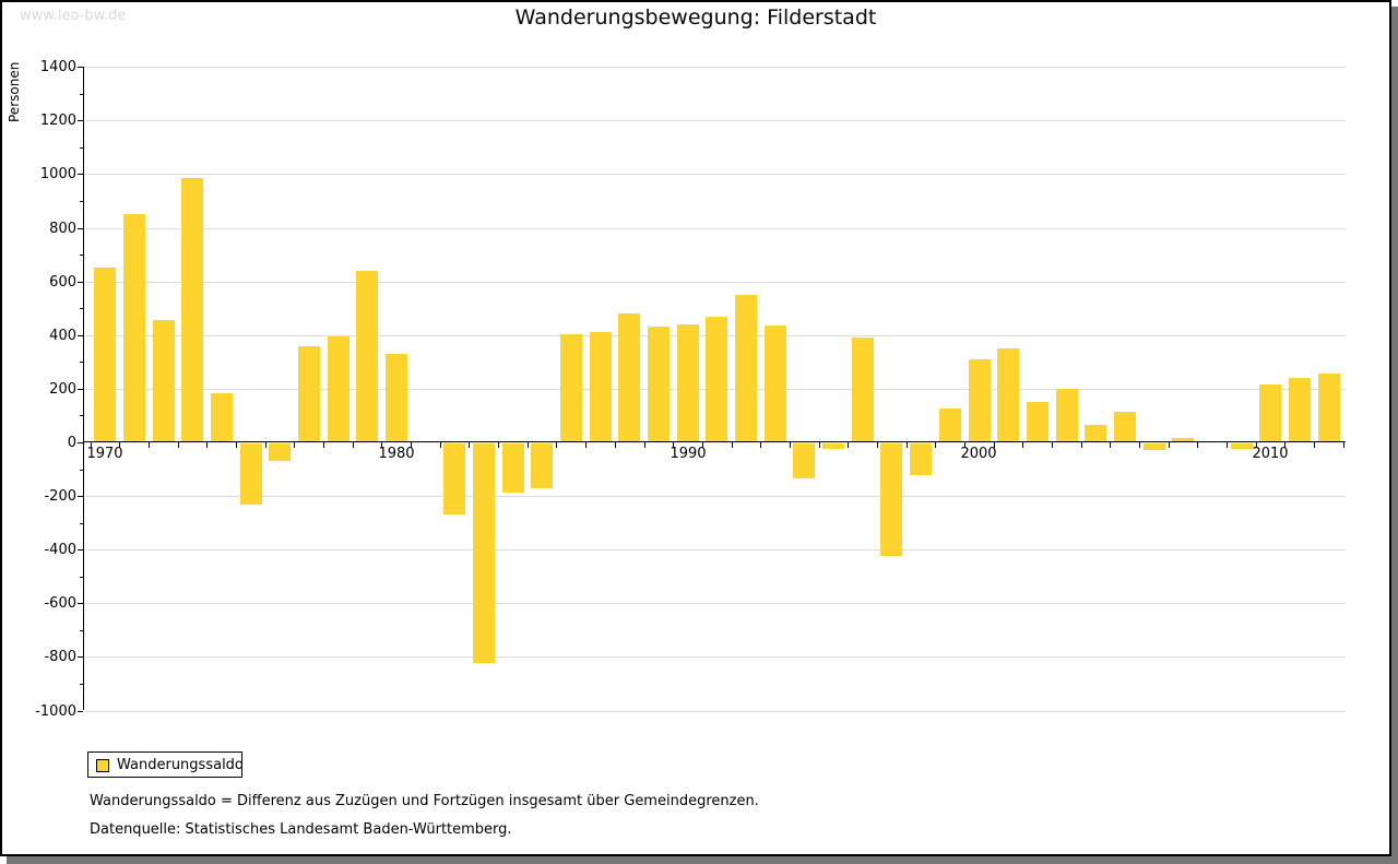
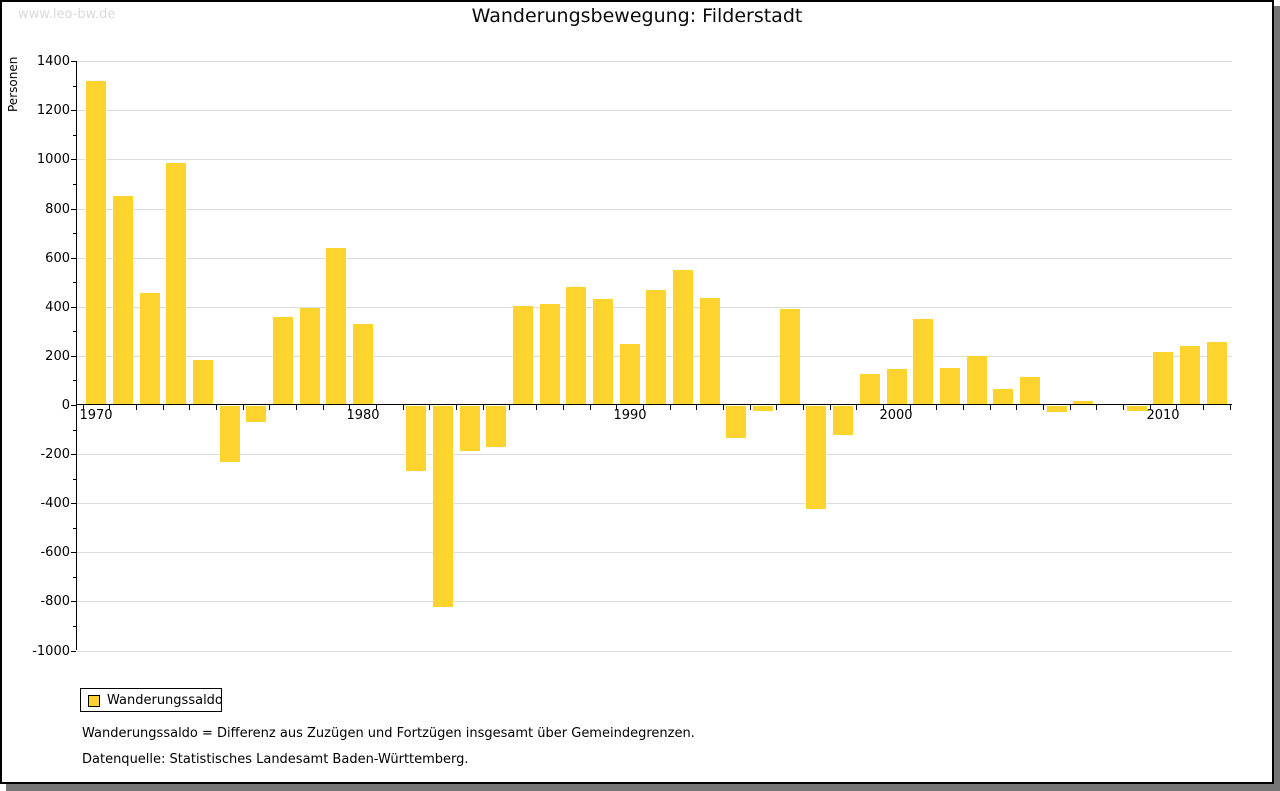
1970: 650 -> 1320
1990: 440 -> 250
2000: 310 -> 140
